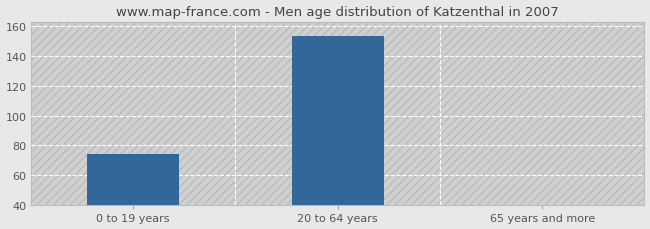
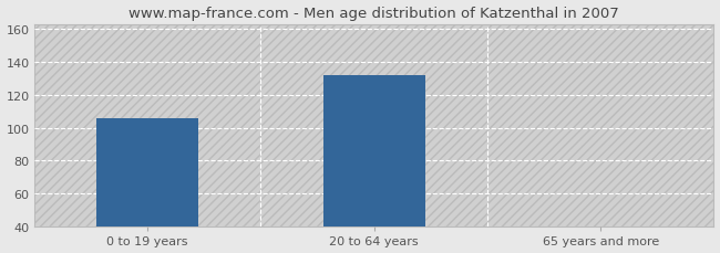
0 to 19 years: 74 -> 106
20 to 64 years: 153 -> 132
